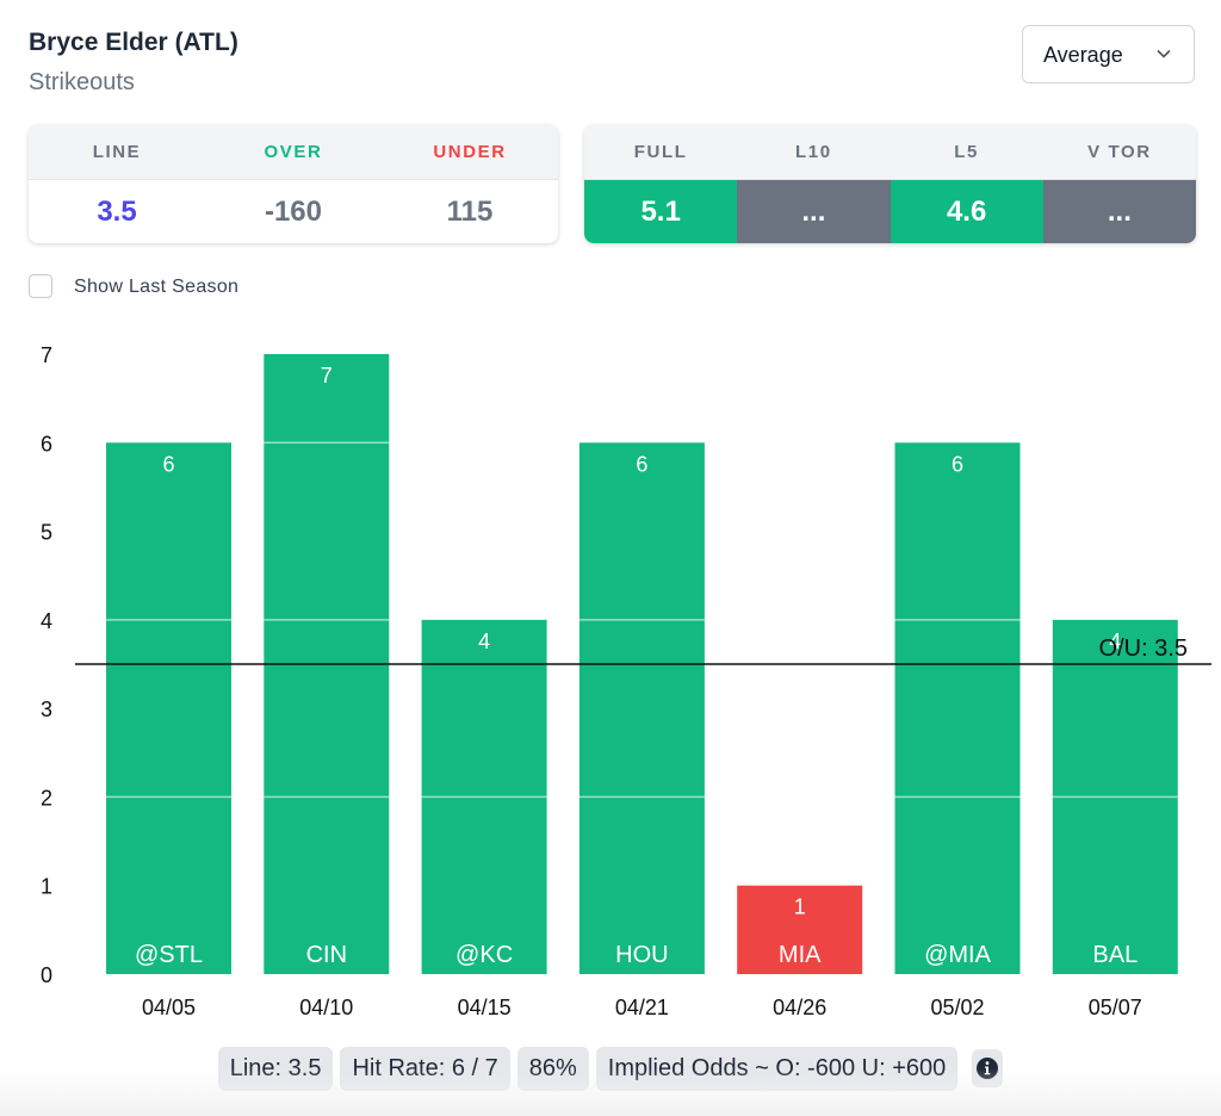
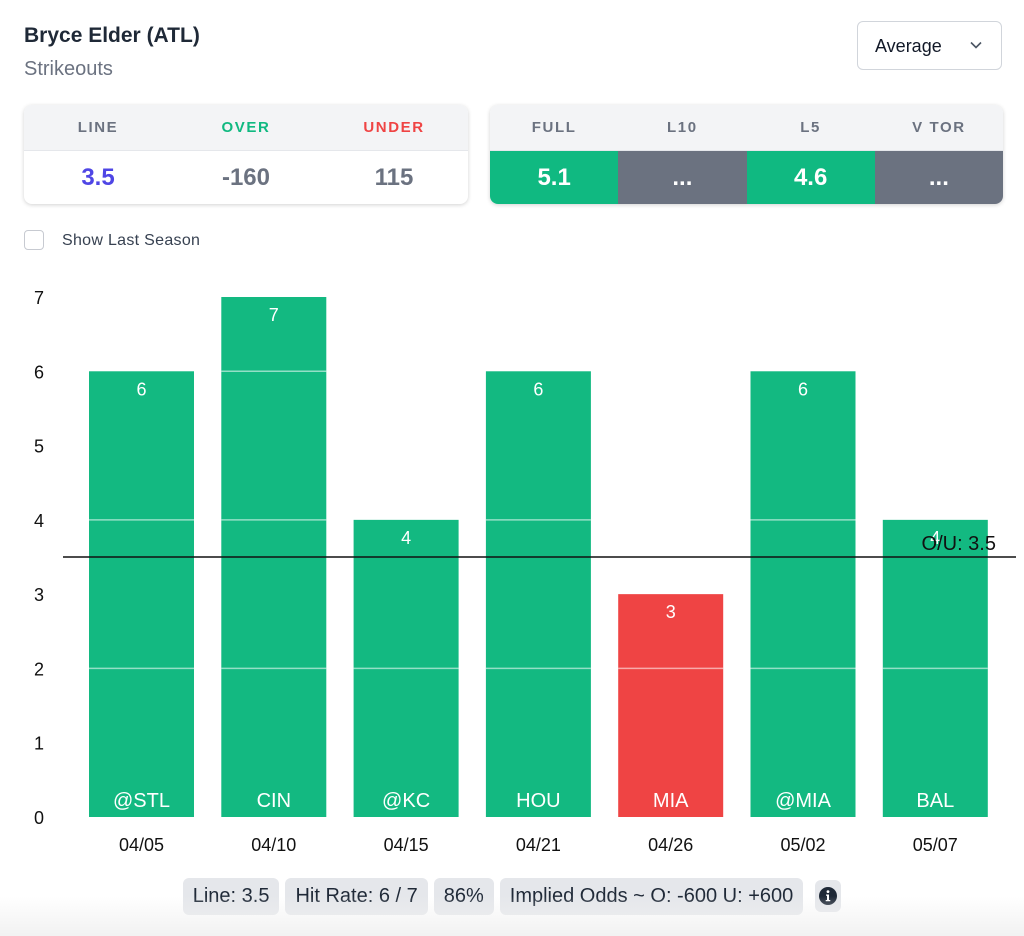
04/26: 1 -> 3
